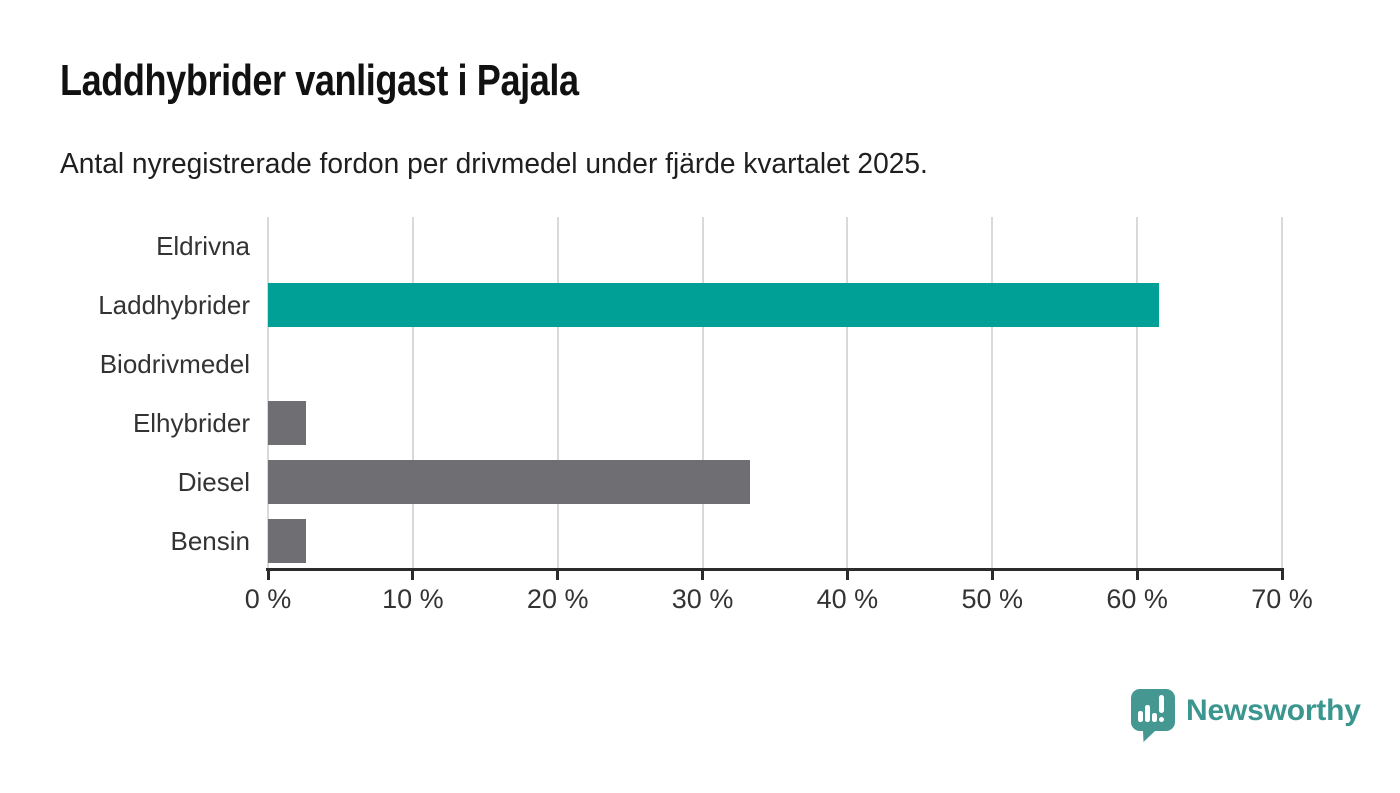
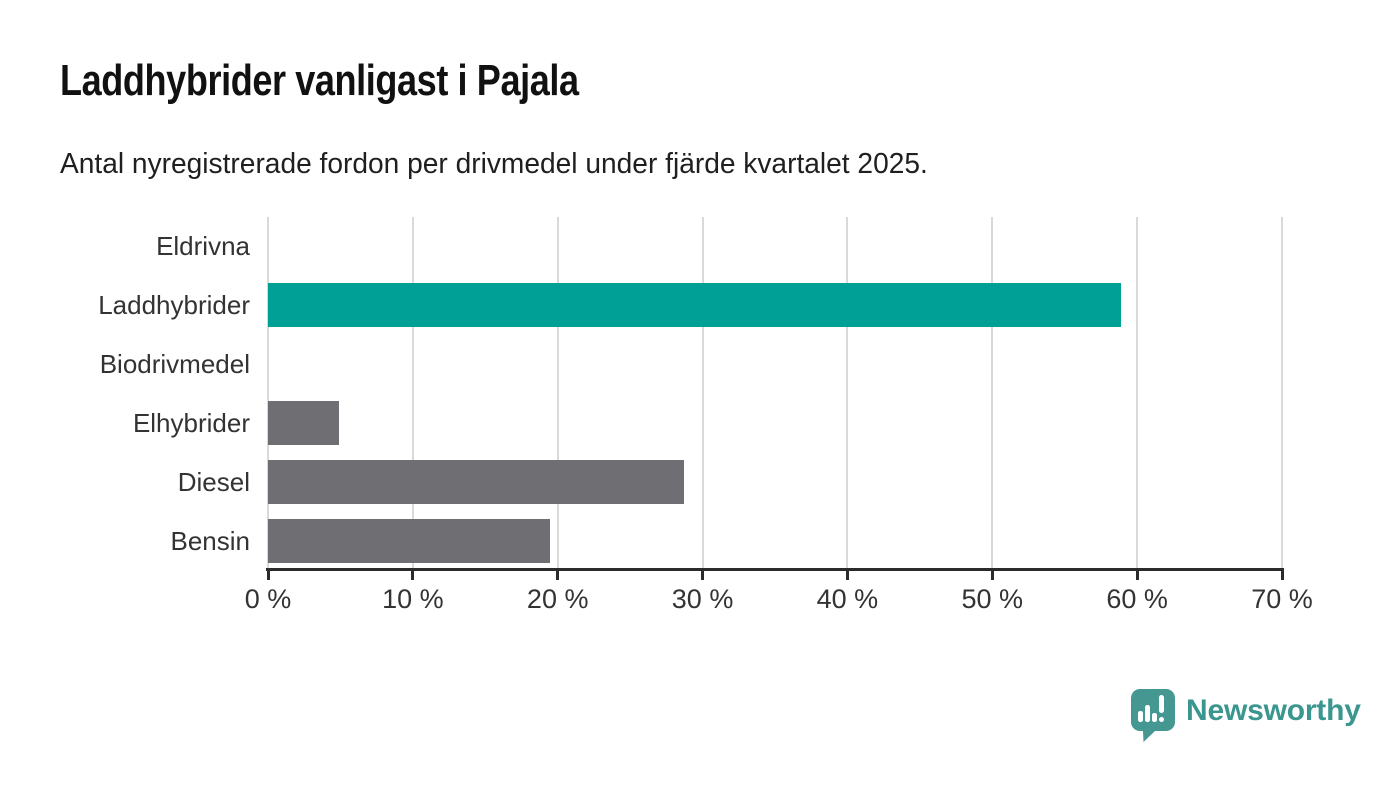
Laddhybrider: 61.5% -> 58.9%
Elhybrider: 2.6% -> 4.9%
Diesel: 33.3% -> 28.7%
Bensin: 2.6% -> 19.5%
